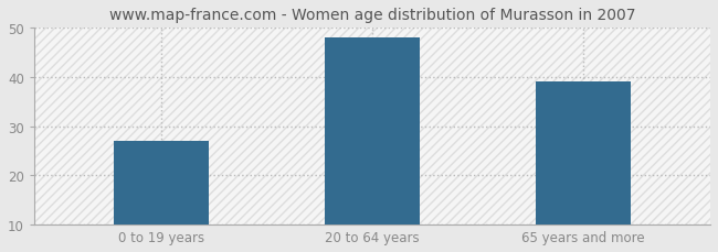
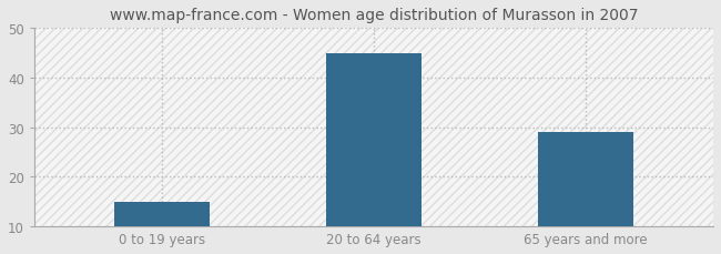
0 to 19 years: 27 -> 15
20 to 64 years: 48 -> 45
65 years and more: 39 -> 29
